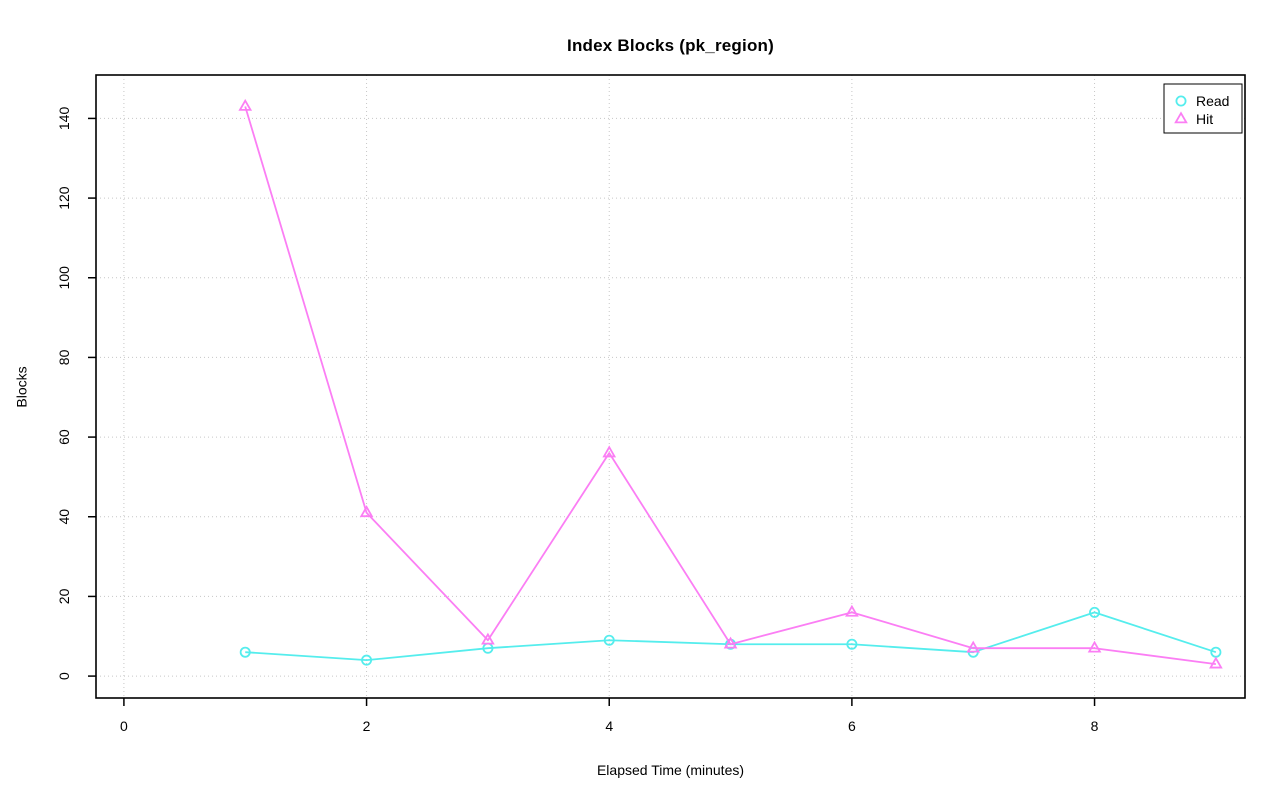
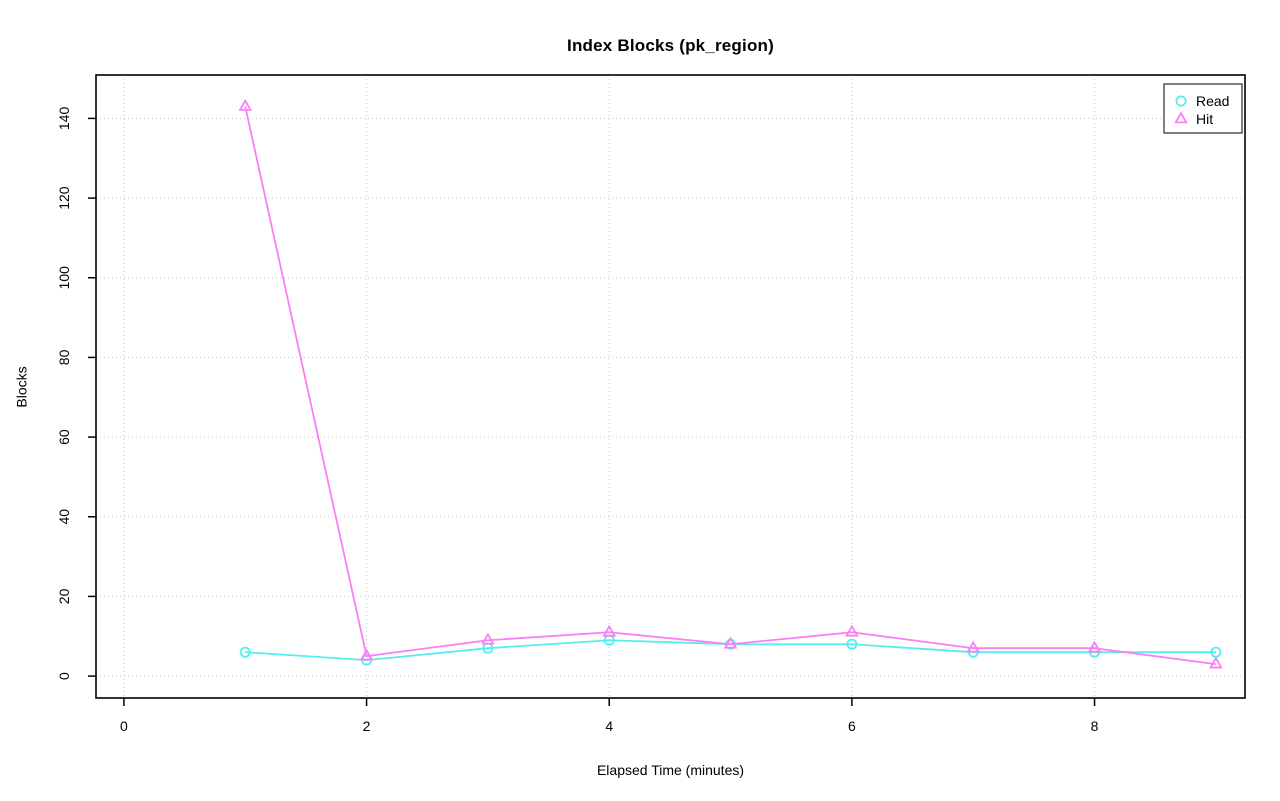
Hit/2: 41 -> 5
Hit/4: 56 -> 11
Hit/6: 16 -> 11
Read/8: 16 -> 6
